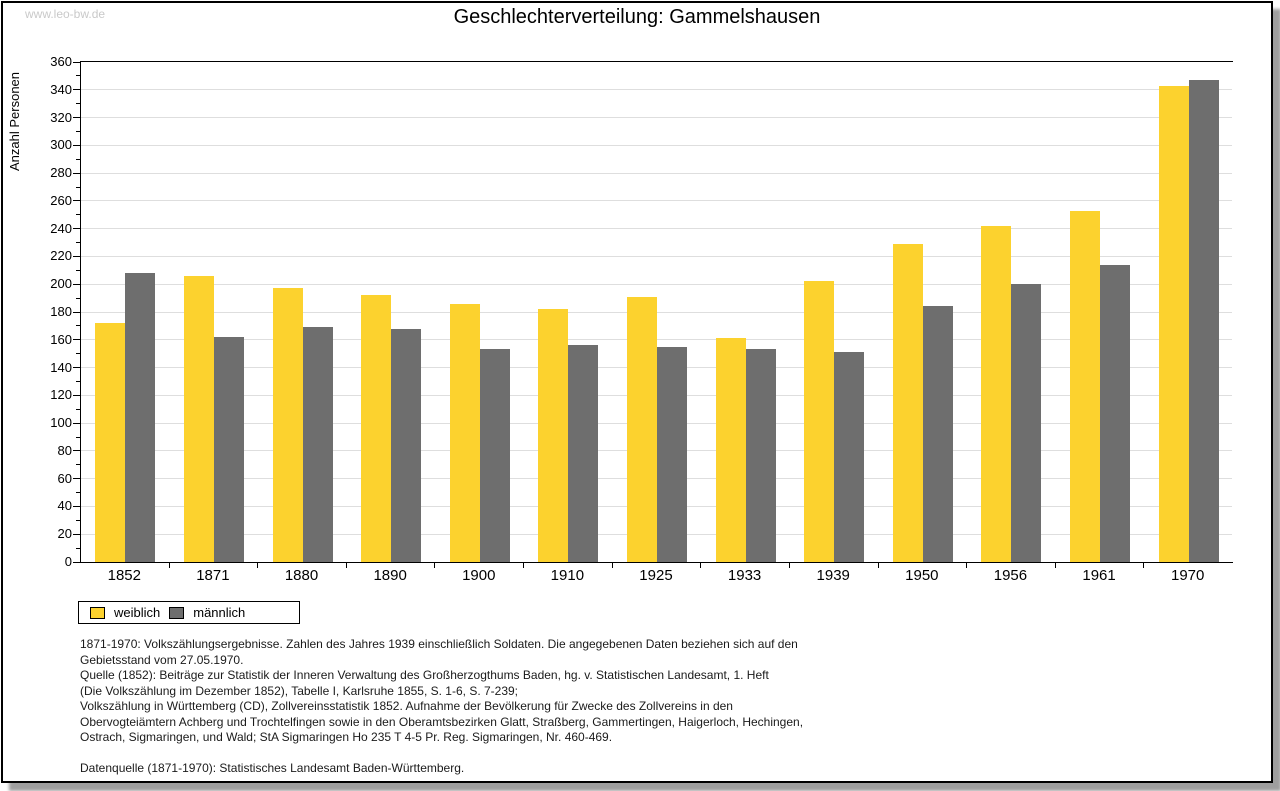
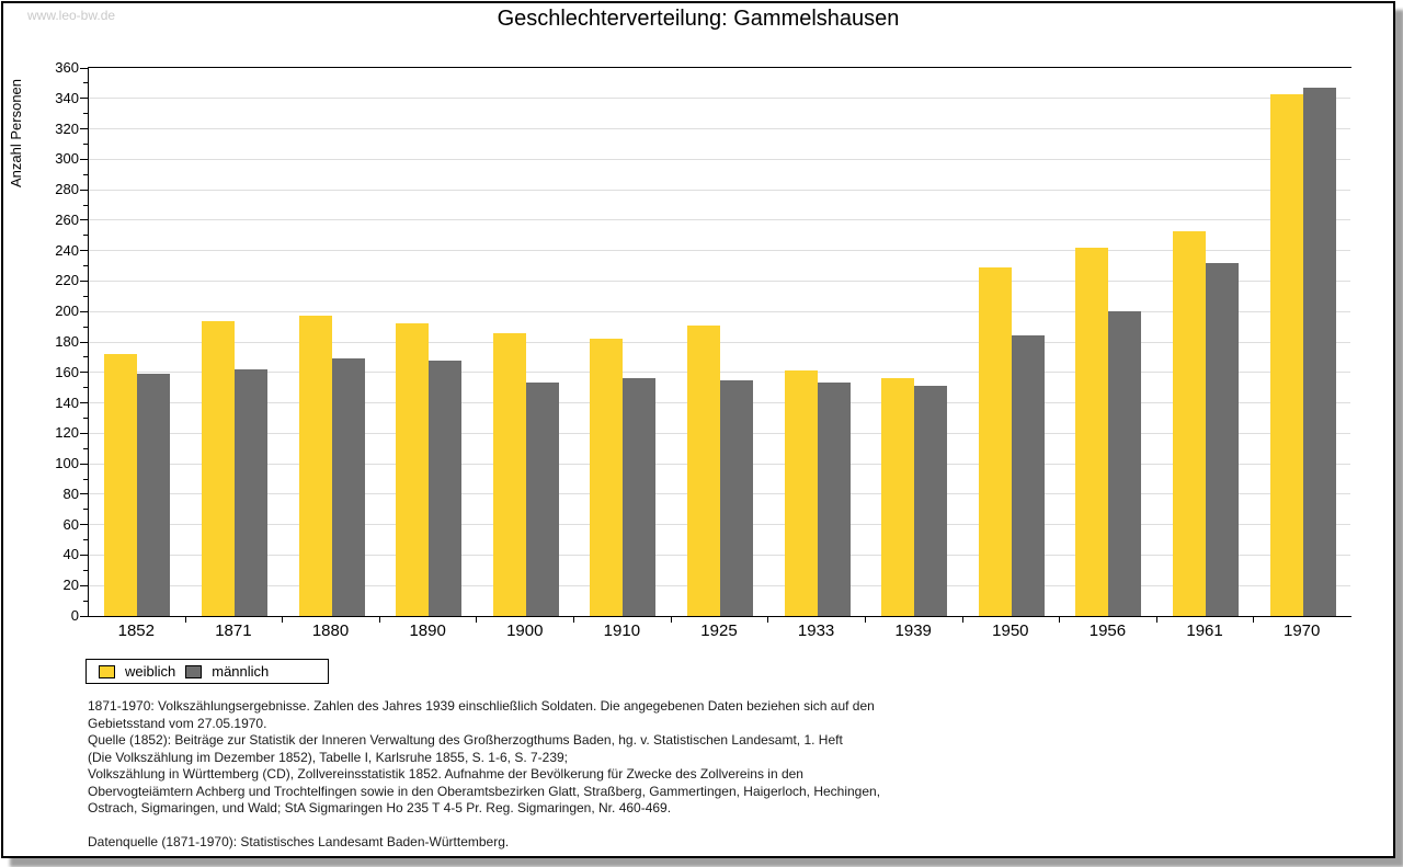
männlich/1852: 208 -> 159
weiblich/1871: 206 -> 194
weiblich/1939: 202 -> 156
männlich/1961: 214 -> 232
